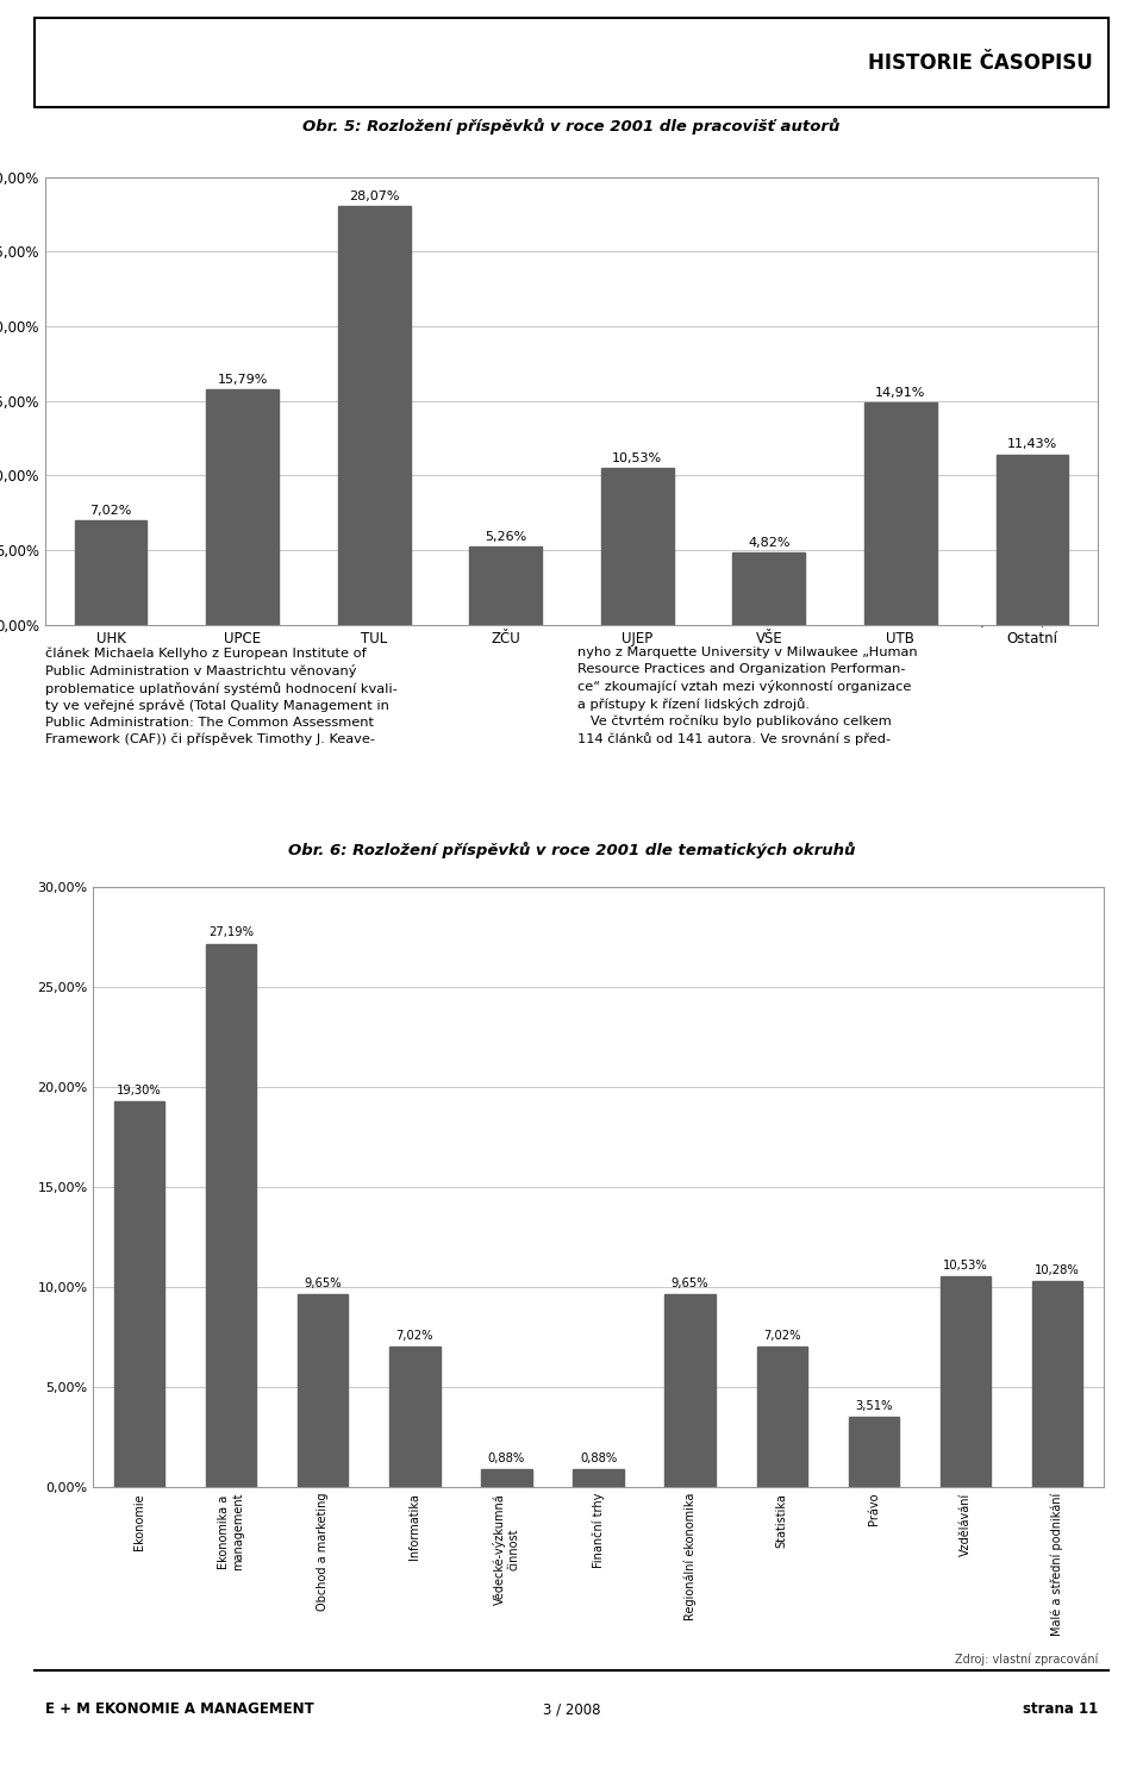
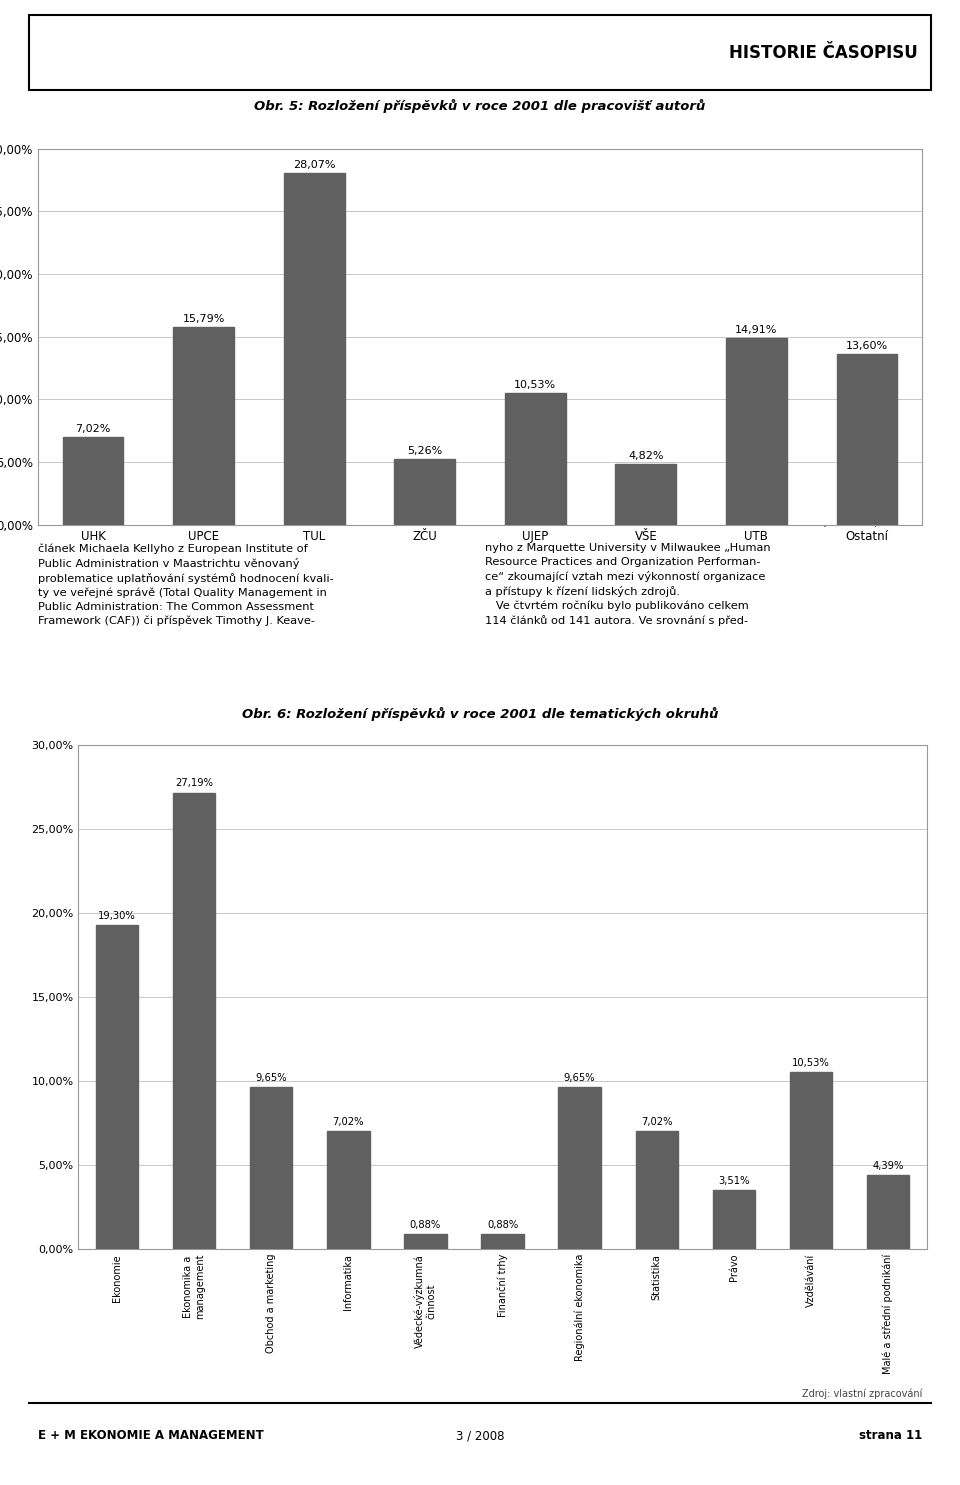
Ostatní: 11,43% -> 13,60%
Malé a střední podnikání: 10,28% -> 4,39%
